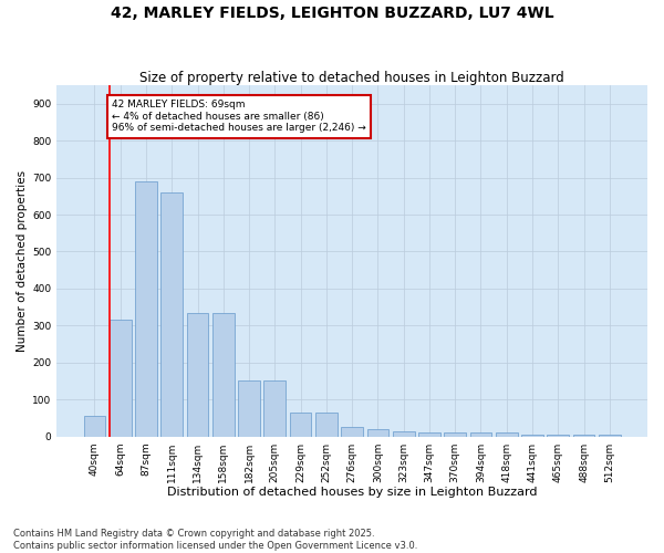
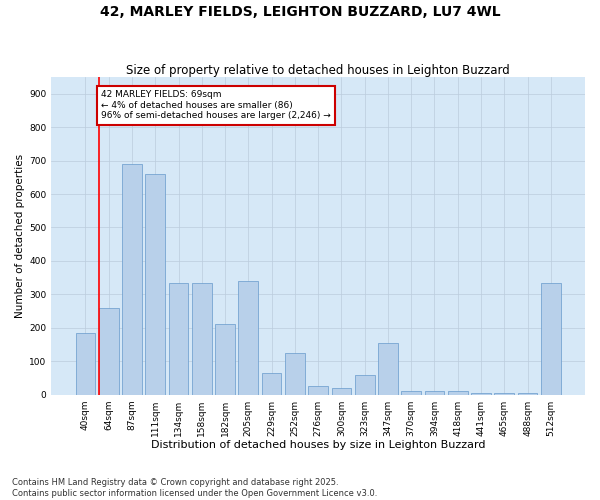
40sqm: 55 -> 185
64sqm: 315 -> 260
182sqm: 150 -> 210
205sqm: 150 -> 340
252sqm: 65 -> 125
323sqm: 15 -> 60
347sqm: 10 -> 155
512sqm: 5 -> 335
